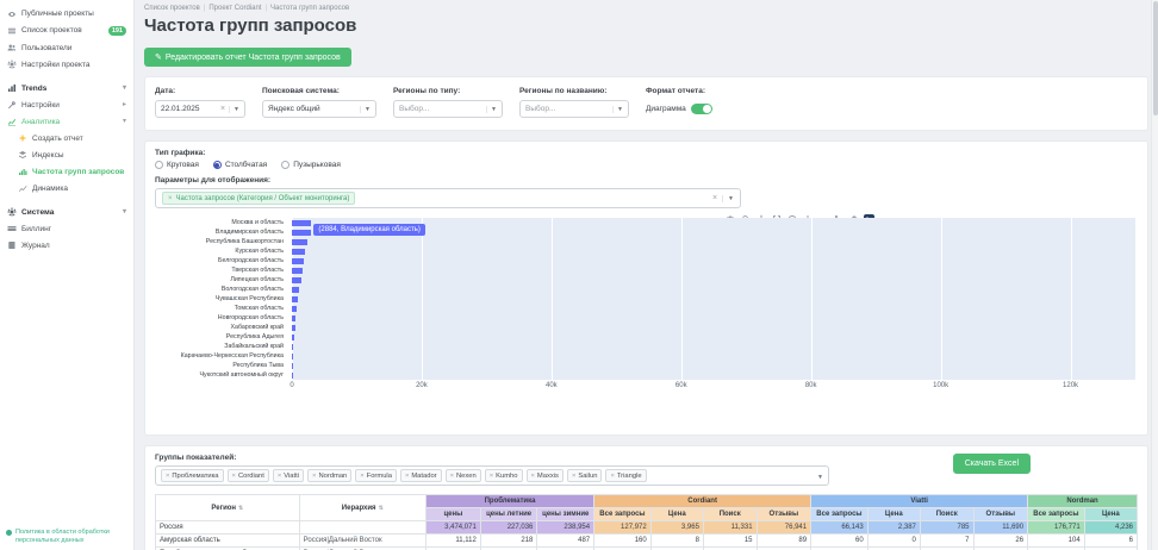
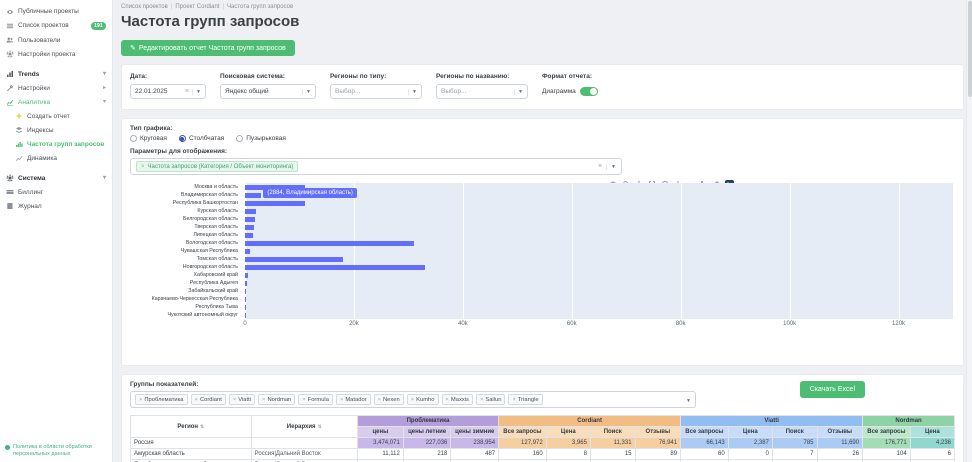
Москва и область: 3k -> 11k
Республика Башкортостан: 2k -> 11k
Вологодская область: 1k -> 31k
Томская область: 1k -> 18k
Новгородская область: 1k -> 33k
